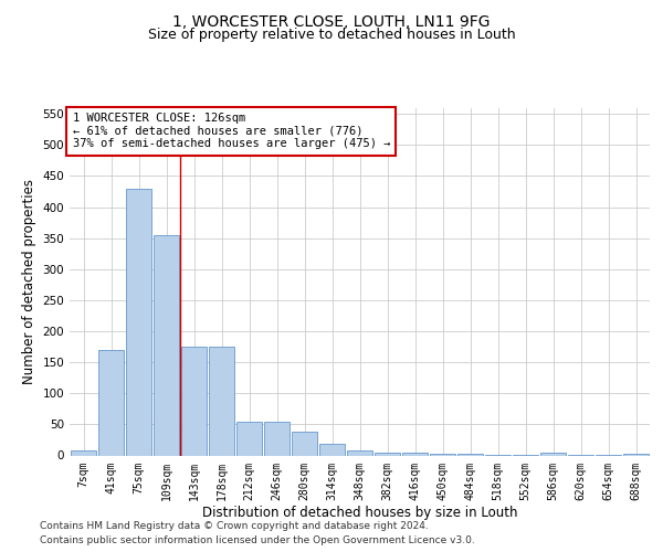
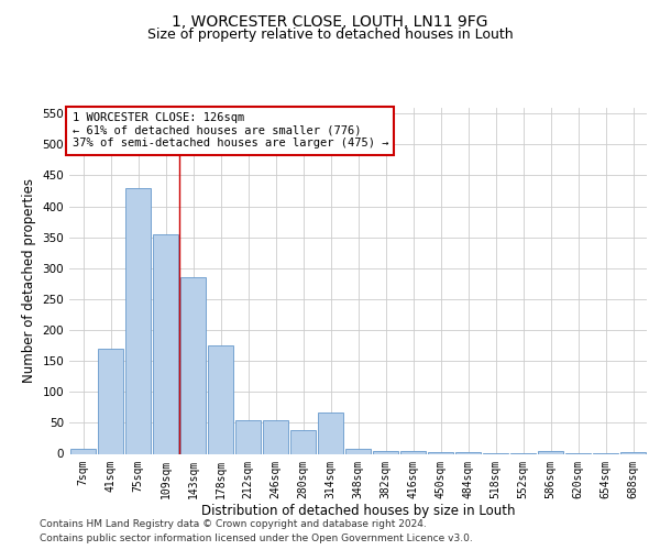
143sqm: 175 -> 286
314sqm: 18 -> 66
